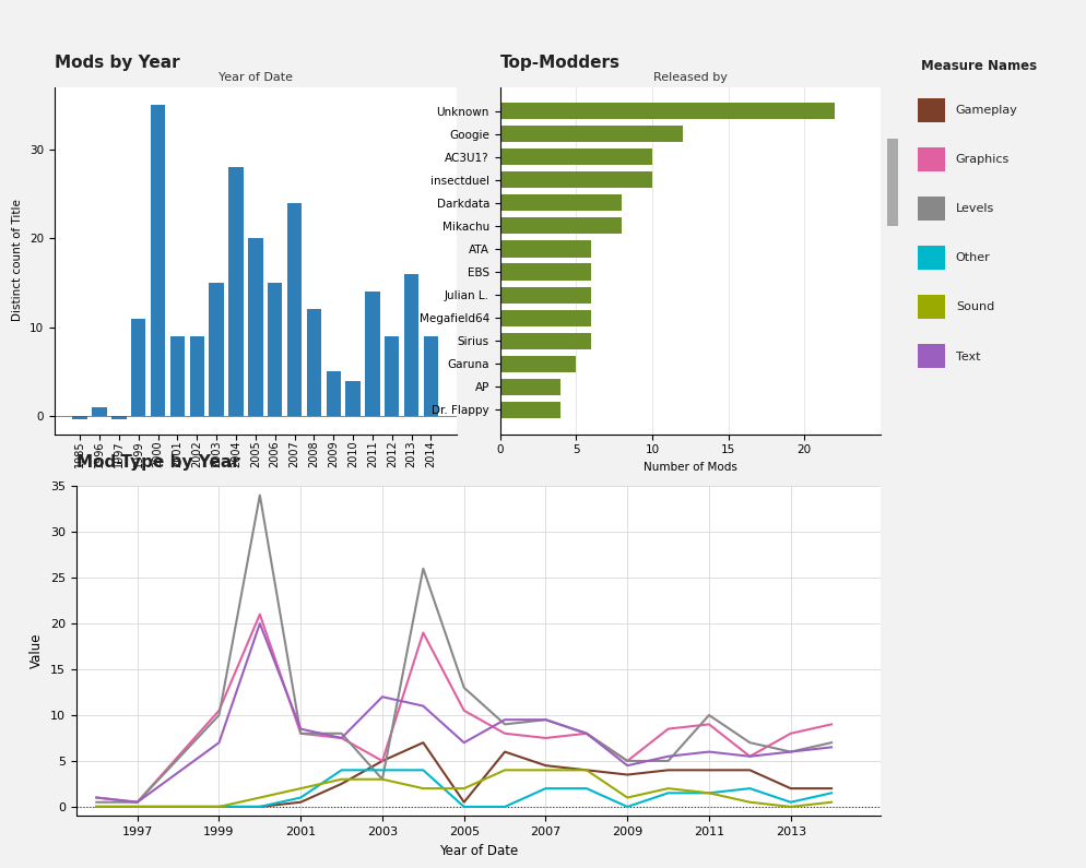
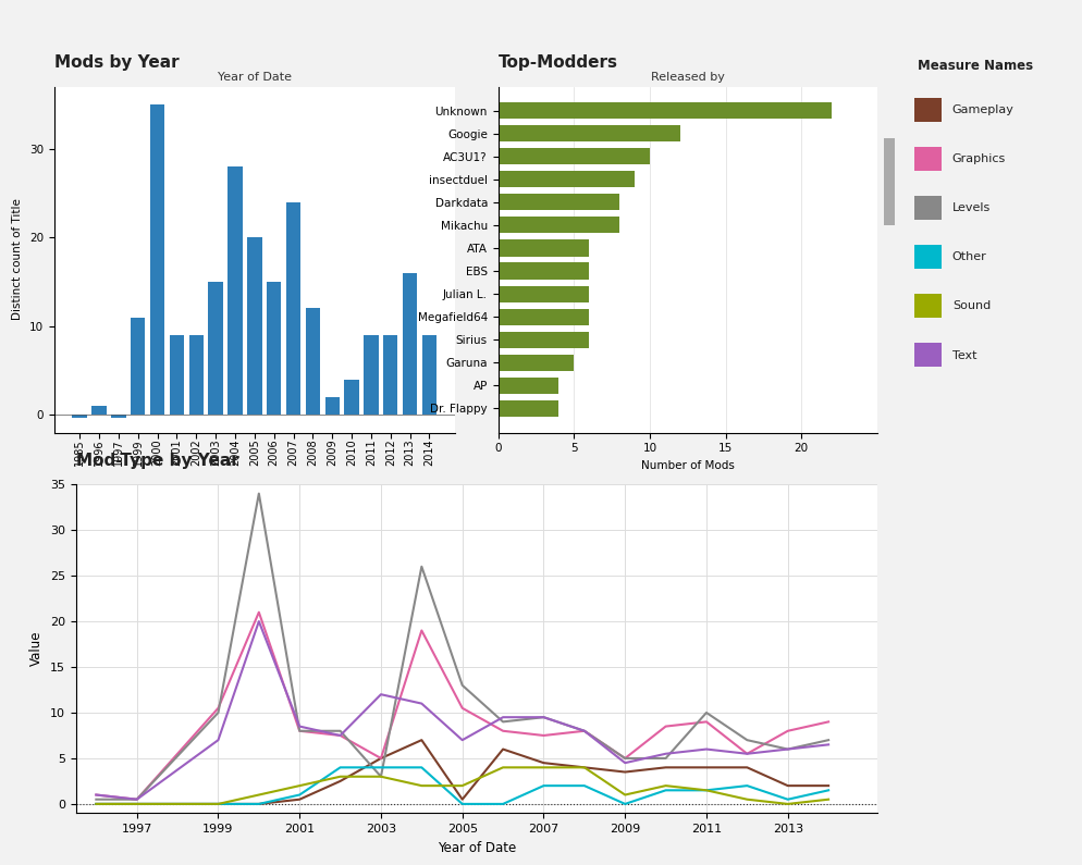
Year of Date/2009: 5.0 -> 2.0
Year of Date/2011: 14.0 -> 9.0
Released by/insectduel: 10 -> 9
